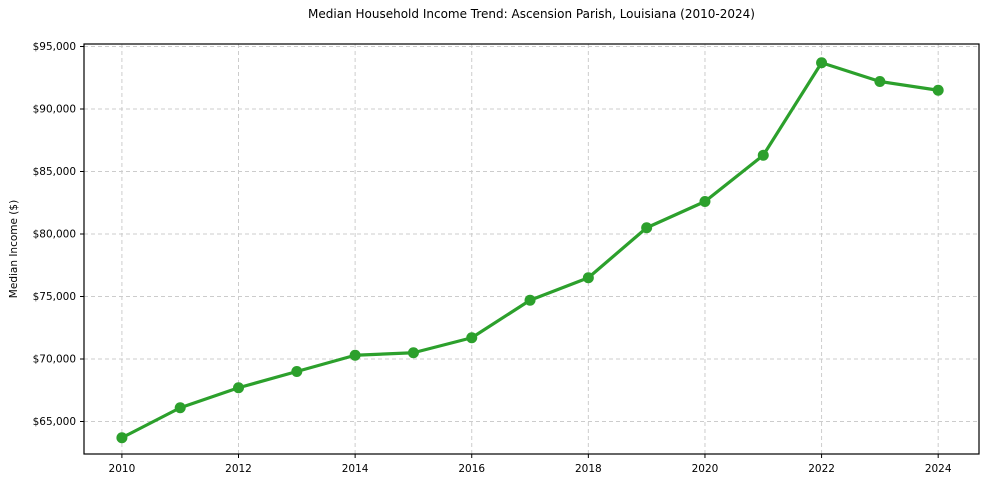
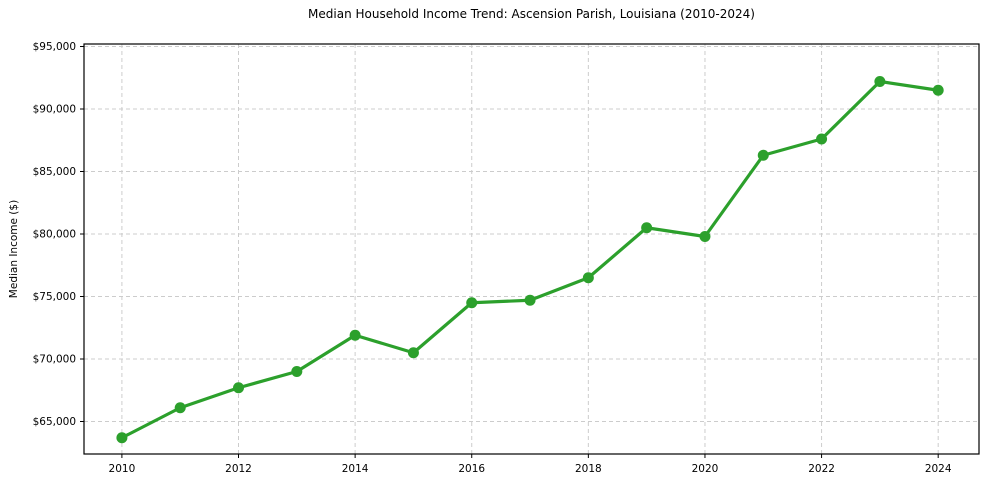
2014: $70300 -> $71900
2016: $71700 -> $74500
2020: $82600 -> $79800
2022: $93700 -> $87600
